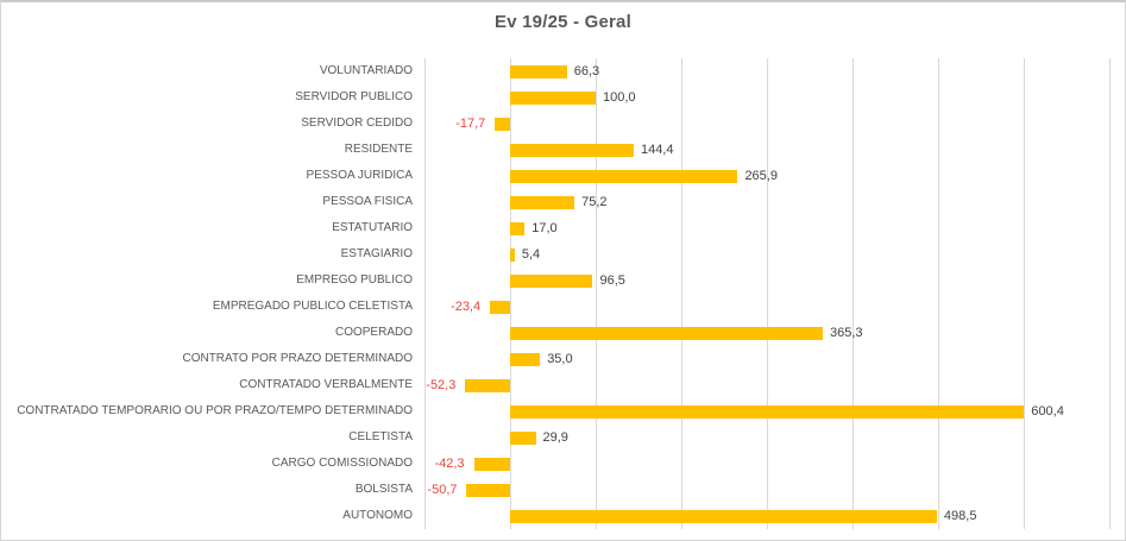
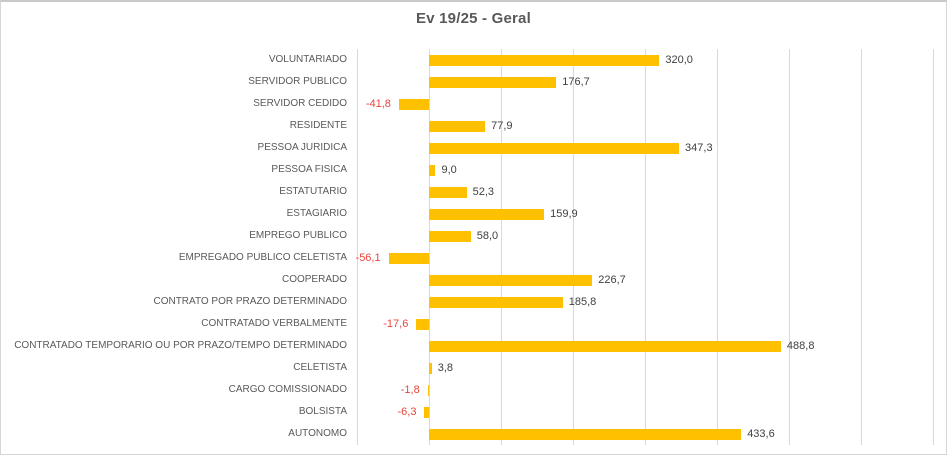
VOLUNTARIADO: 66,3 -> 320,0
SERVIDOR PUBLICO: 100,0 -> 176,7
SERVIDOR CEDIDO: -17,7 -> -41,8
RESIDENTE: 144,4 -> 77,9
PESSOA JURIDICA: 265,9 -> 347,3
PESSOA FISICA: 75,2 -> 9,0
ESTATUTARIO: 17,0 -> 52,3
ESTAGIARIO: 5,4 -> 159,9
EMPREGO PUBLICO: 96,5 -> 58,0
EMPREGADO PUBLICO CELETISTA: -23,4 -> -56,1
COOPERADO: 365,3 -> 226,7
CONTRATO POR PRAZO DETERMINADO: 35,0 -> 185,8
CONTRATADO VERBALMENTE: -52,3 -> -17,6
CONTRATADO TEMPORARIO OU POR PRAZO/TEMPO DETERMINADO: 600,4 -> 488,8
CELETISTA: 29,9 -> 3,8
CARGO COMISSIONADO: -42,3 -> -1,8
BOLSISTA: -50,7 -> -6,3
AUTONOMO: 498,5 -> 433,6
